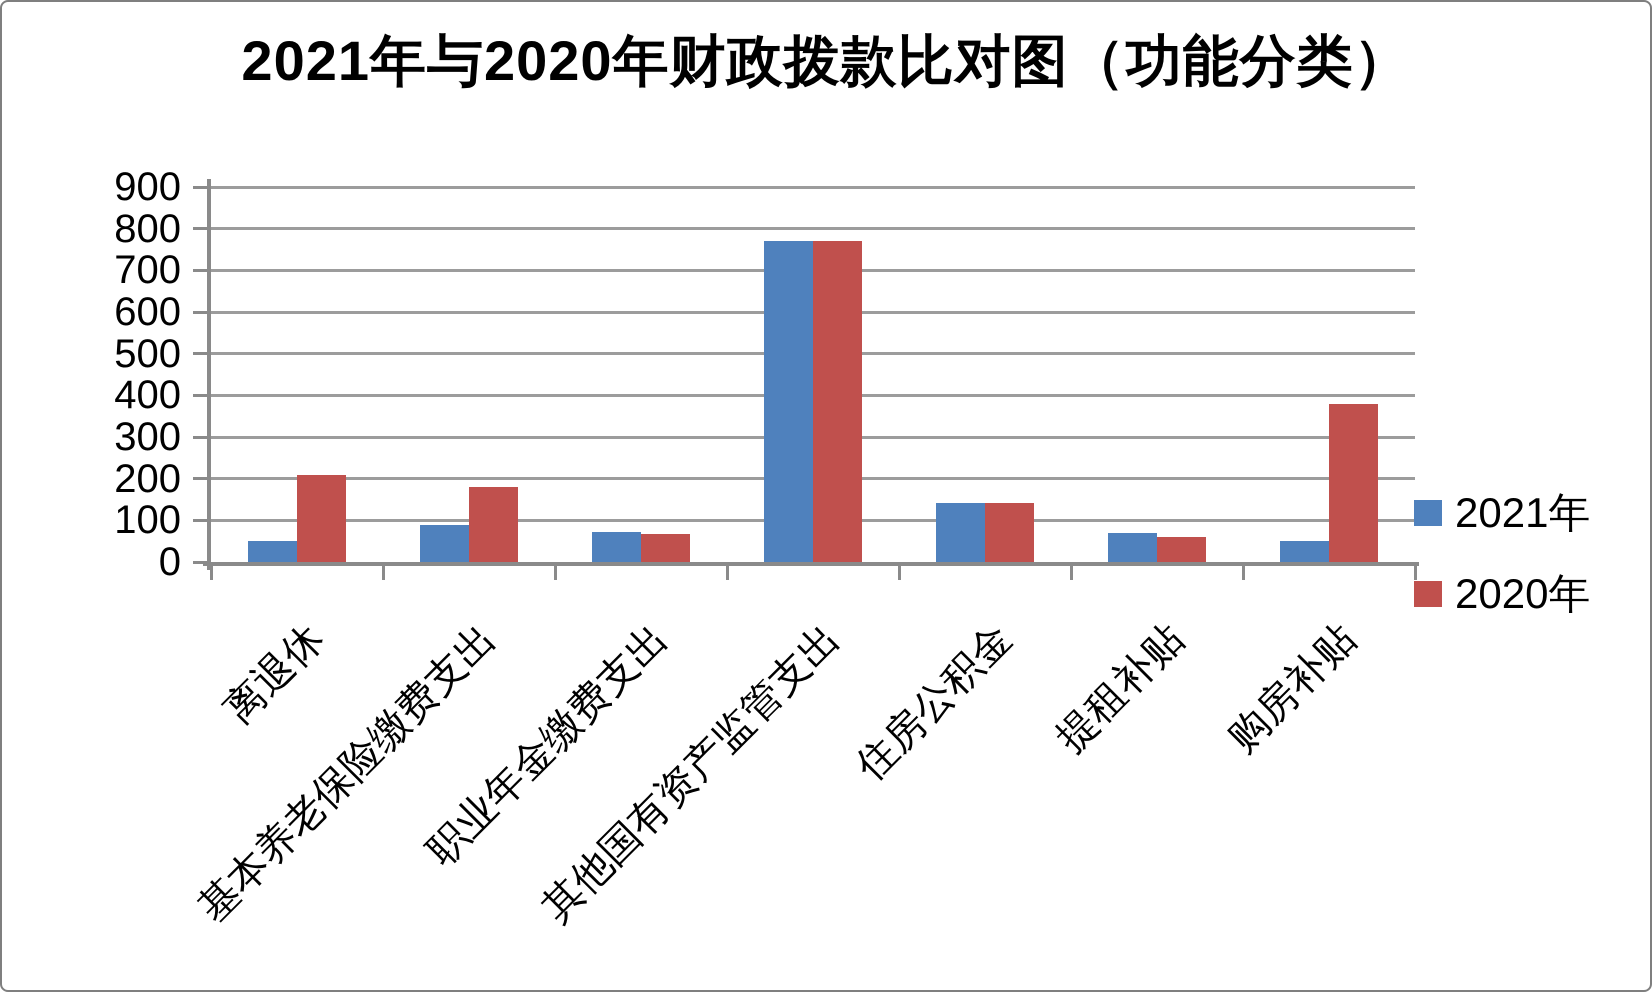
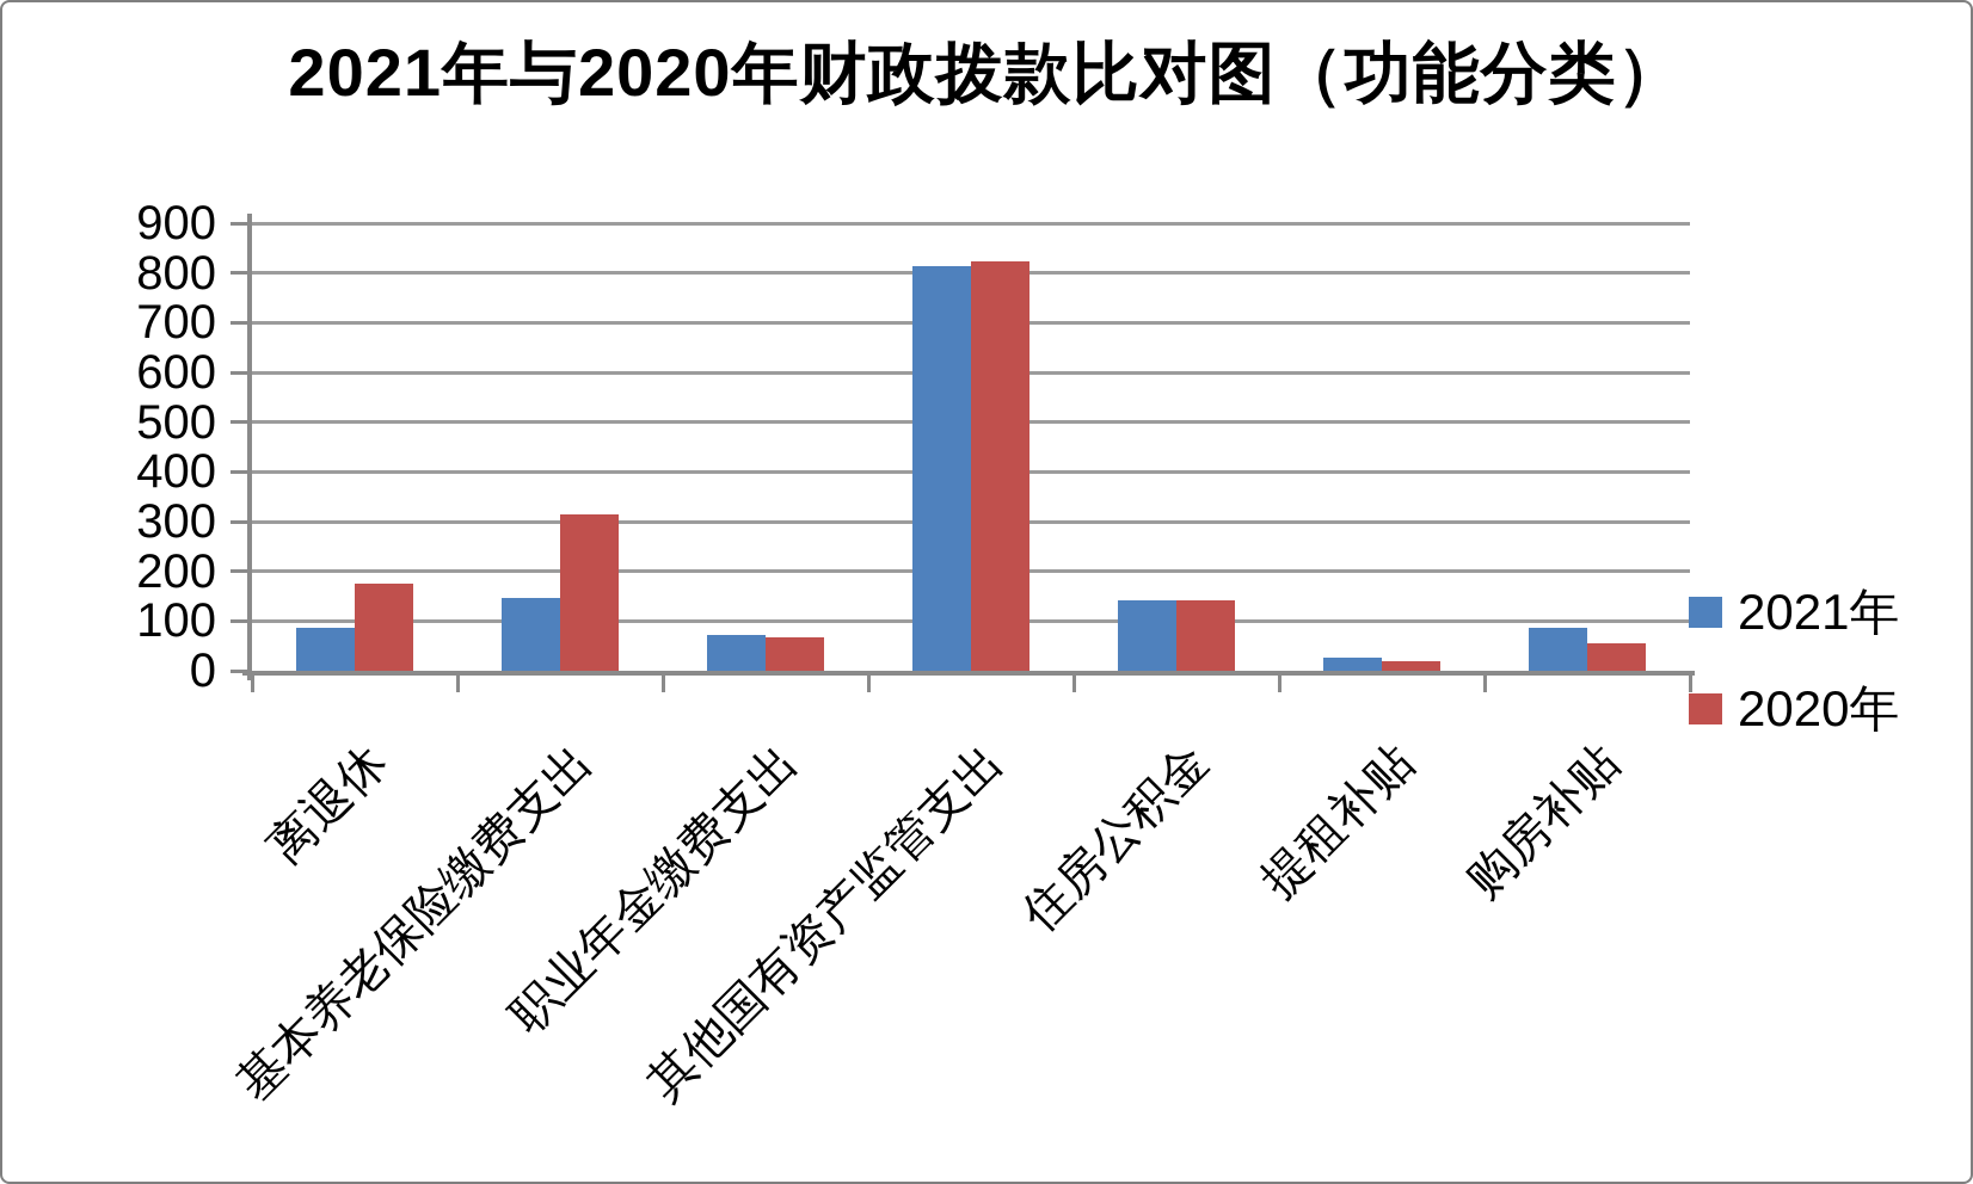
2021年/离退休: 50 -> 90
2020年/离退休: 210 -> 180
2021年/基本养老保险缴费支出: 90 -> 150
2020年/基本养老保险缴费支出: 180 -> 310
2021年/其他国有资产监管支出: 770 -> 810
2020年/其他国有资产监管支出: 770 -> 820
2021年/提租补贴: 70 -> 30
2020年/提租补贴: 60 -> 20
2021年/购房补贴: 50 -> 90
2020年/购房补贴: 380 -> 60
